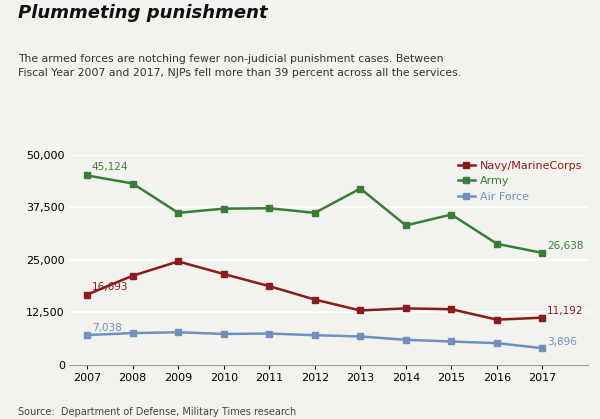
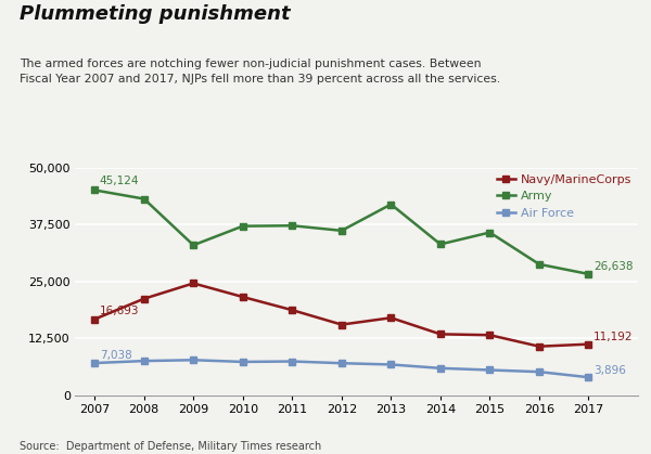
Army/2009: 36,200 -> 33,000
Navy/MarineCorps/2013: 12,900 -> 17,000
